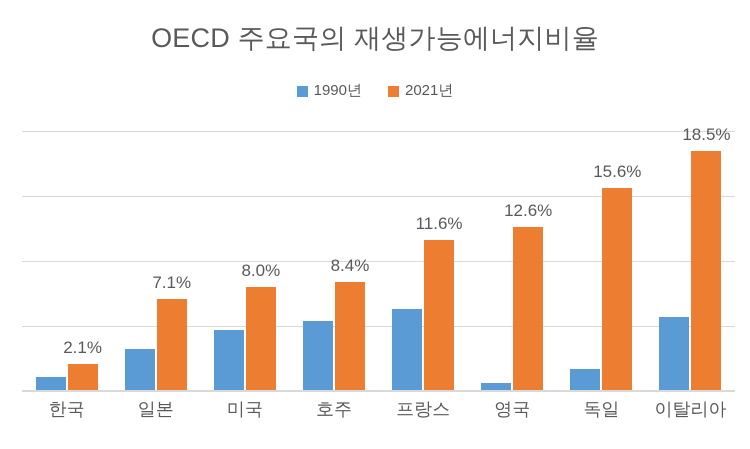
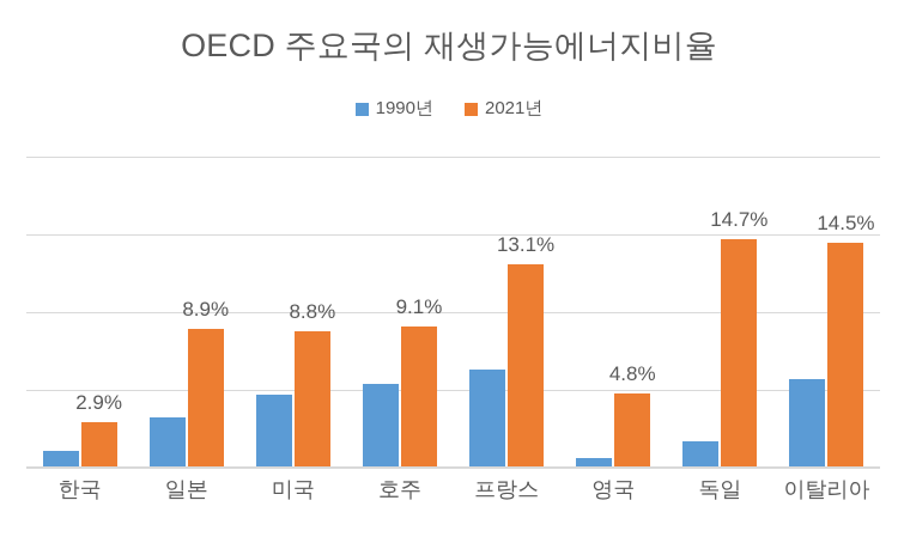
2021년/한국: 2.1% -> 2.9%
2021년/일본: 7.1% -> 8.9%
2021년/미국: 8.0% -> 8.8%
2021년/호주: 8.4% -> 9.1%
2021년/프랑스: 11.6% -> 13.1%
2021년/영국: 12.6% -> 4.8%
2021년/독일: 15.6% -> 14.7%
2021년/이탈리아: 18.5% -> 14.5%
